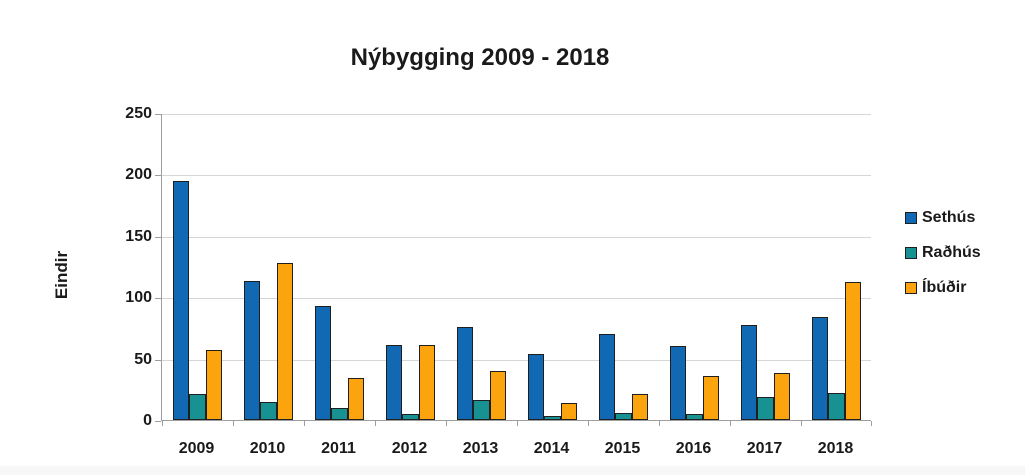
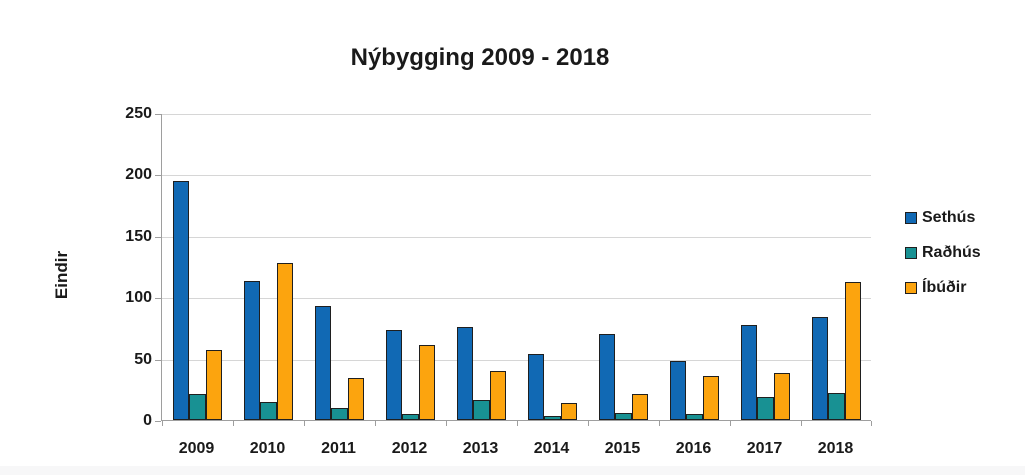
Sethús/2012: 61 -> 73
Sethús/2016: 60 -> 48
